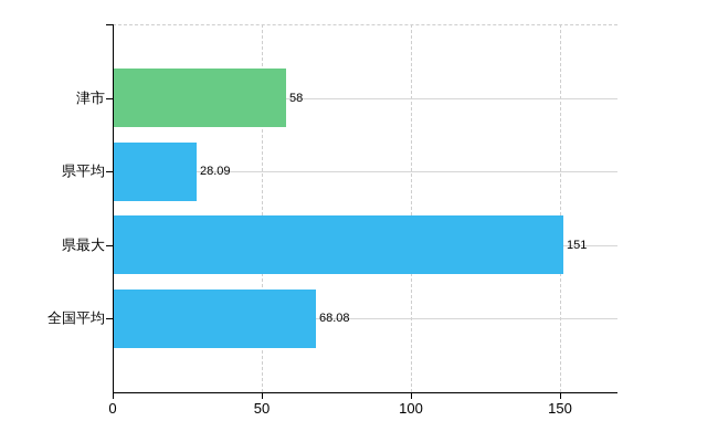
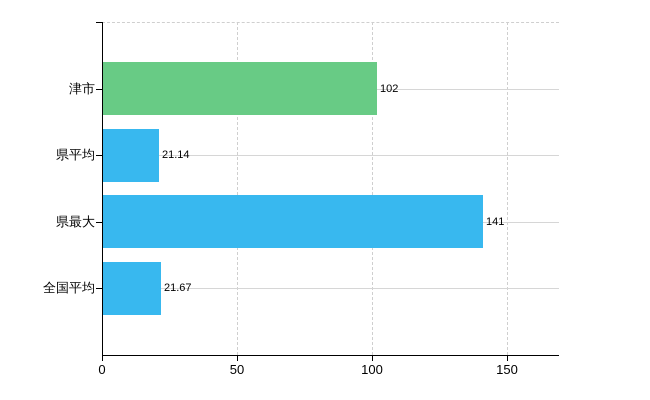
津市: 58 -> 102
県平均: 28.09 -> 21.14
県最大: 151 -> 141
全国平均: 68.08 -> 21.67
